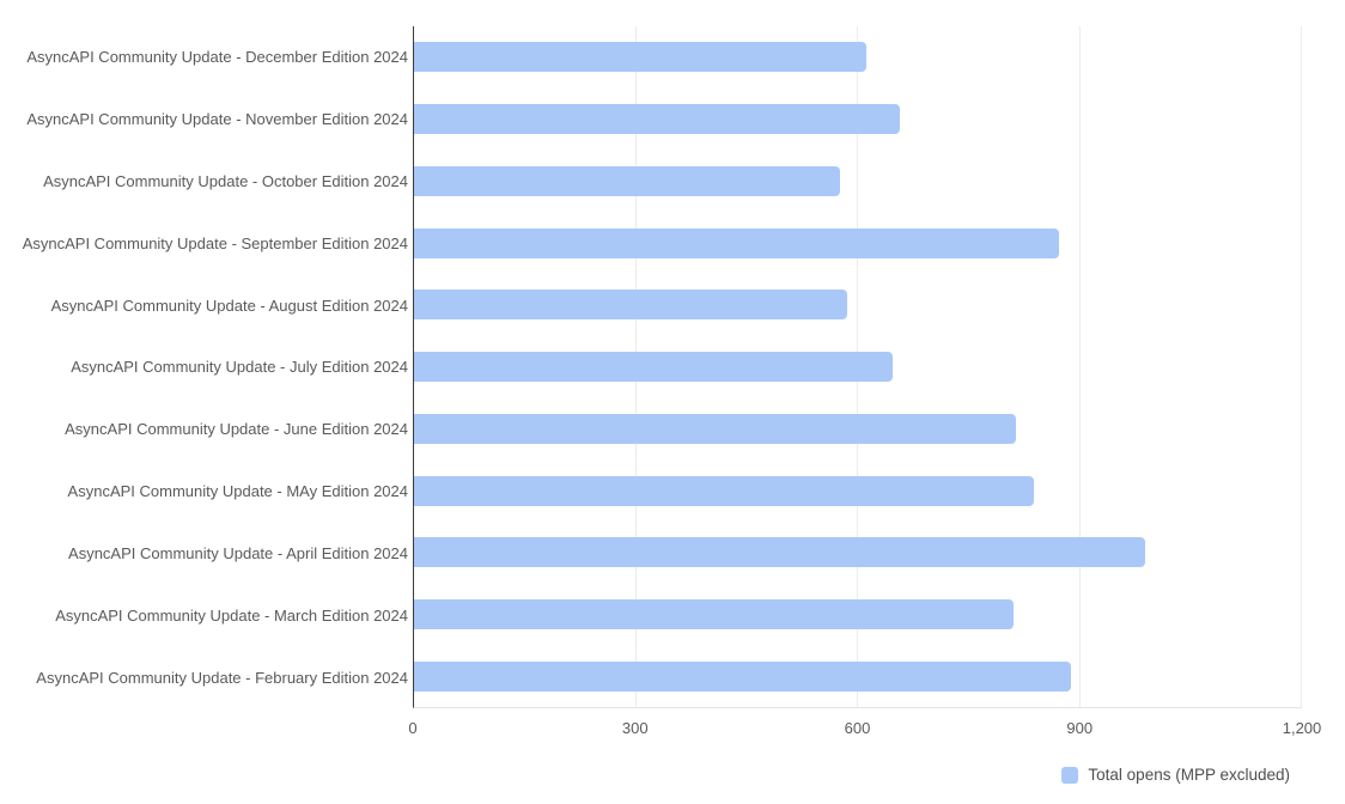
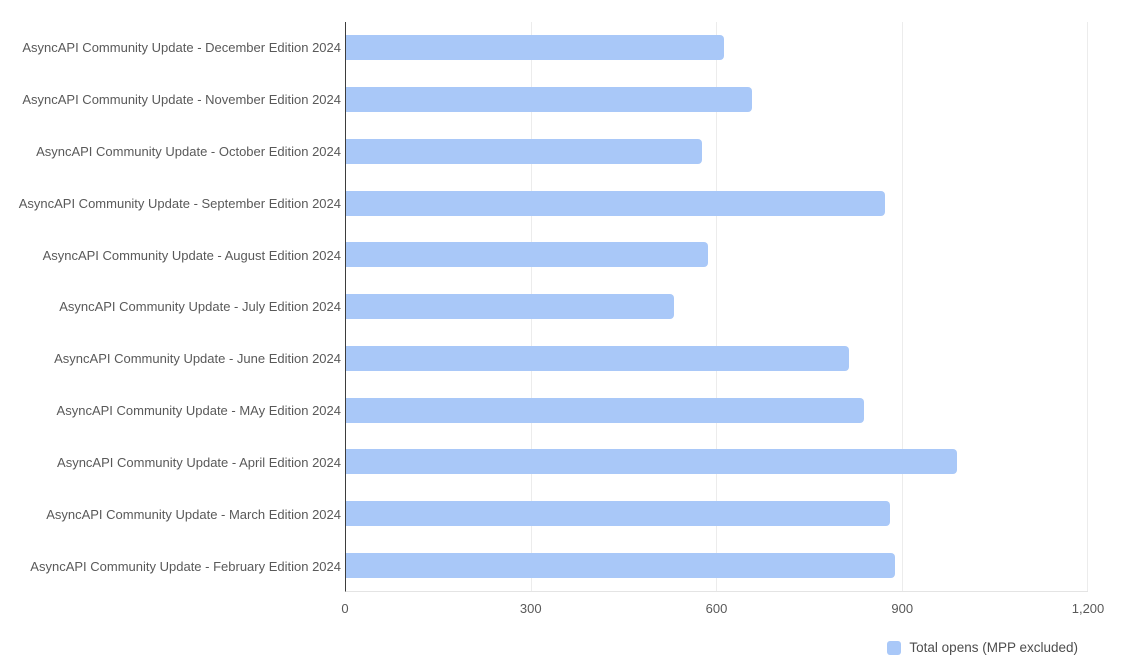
AsyncAPI Community Update - July Edition 2024: 650 -> 530
AsyncAPI Community Update - March Edition 2024: 810 -> 880
